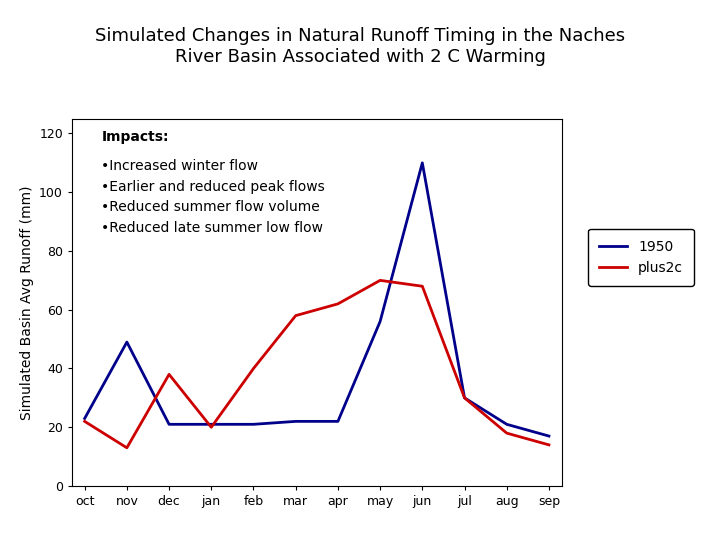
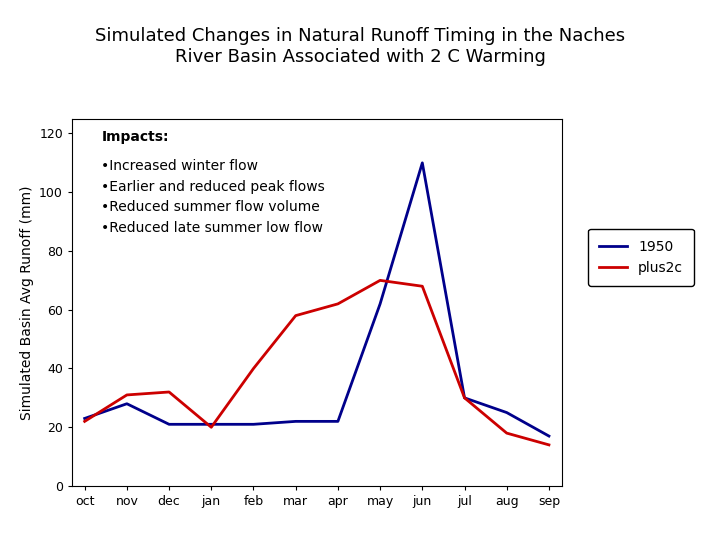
1950/nov: 49 -> 28
plus2c/nov: 13 -> 31
plus2c/dec: 38 -> 32
1950/may: 56 -> 62
1950/aug: 21 -> 25
